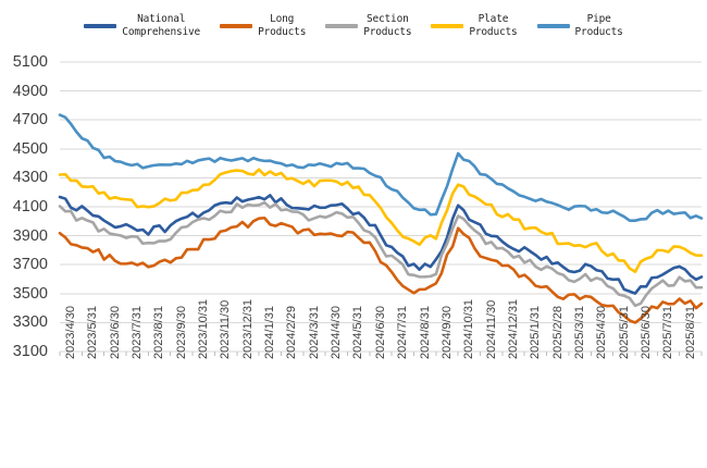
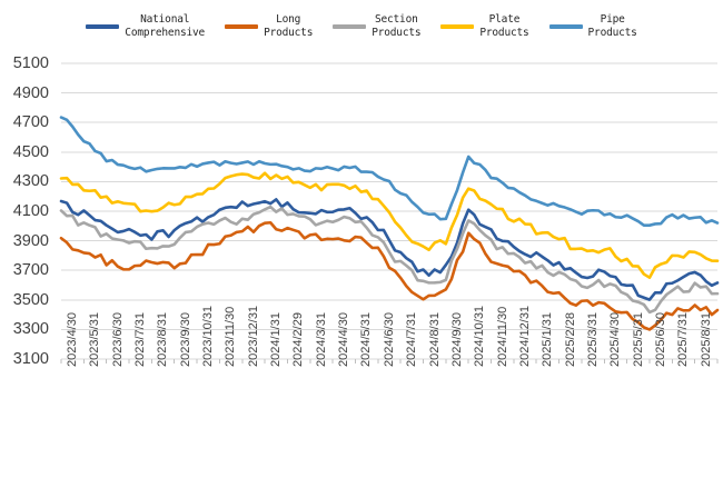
Long Products/2023/8/31: 3700 -> 3770
Section Products/2023/12/31: 4070 -> 4000
